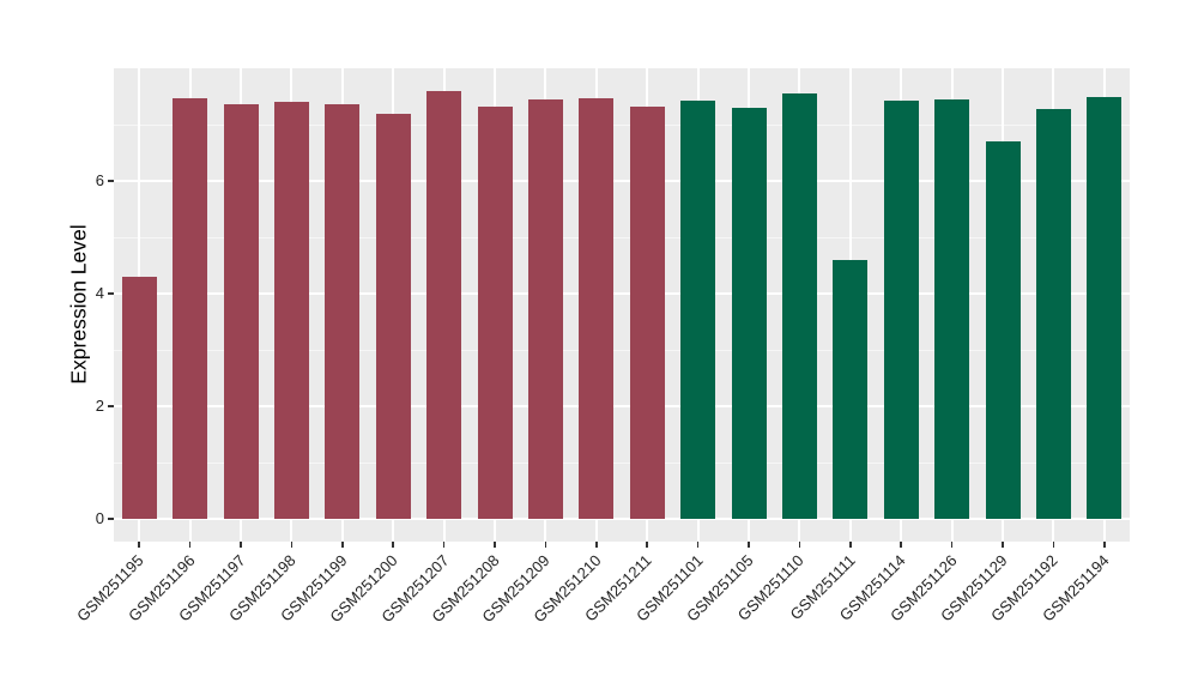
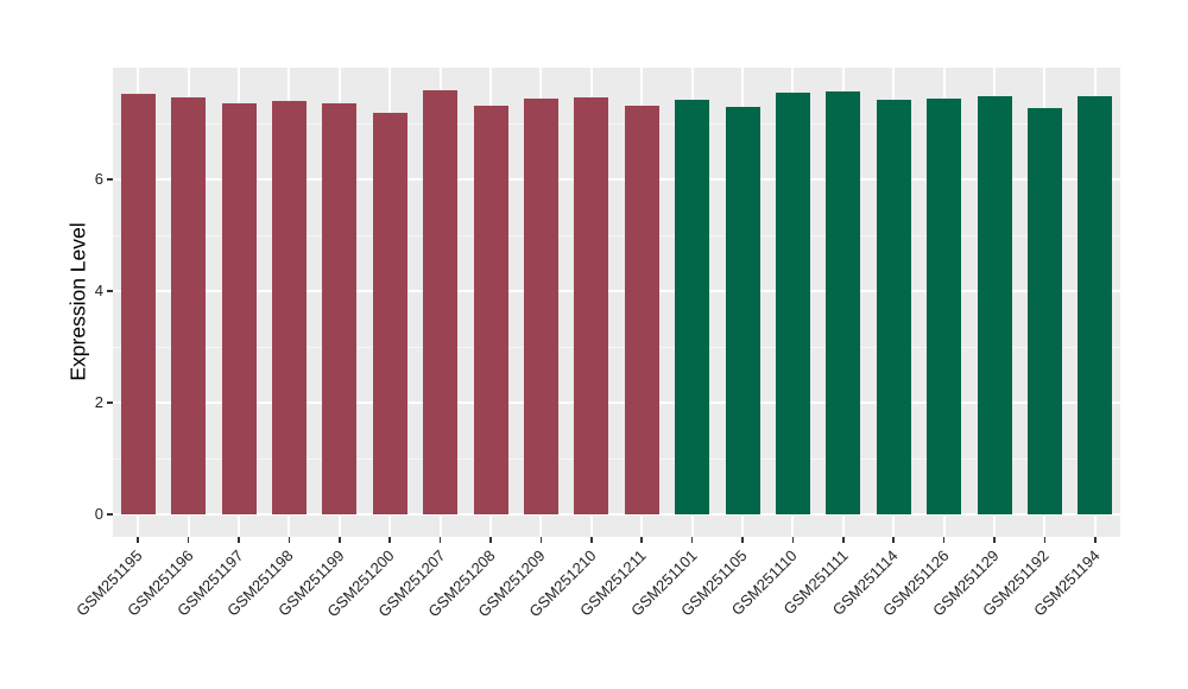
GSM251195: 4.3 -> 7.5
GSM251111: 4.6 -> 7.6
GSM251129: 6.7 -> 7.5
